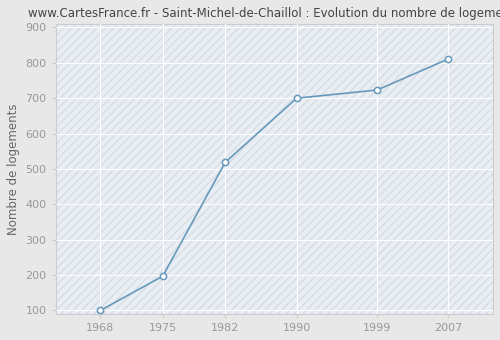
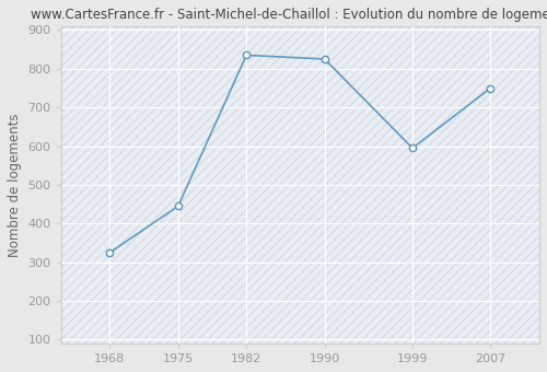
1968: 100 -> 325
1975: 197 -> 445
1982: 519 -> 835
1990: 700 -> 825
1999: 723 -> 595
2007: 811 -> 750
